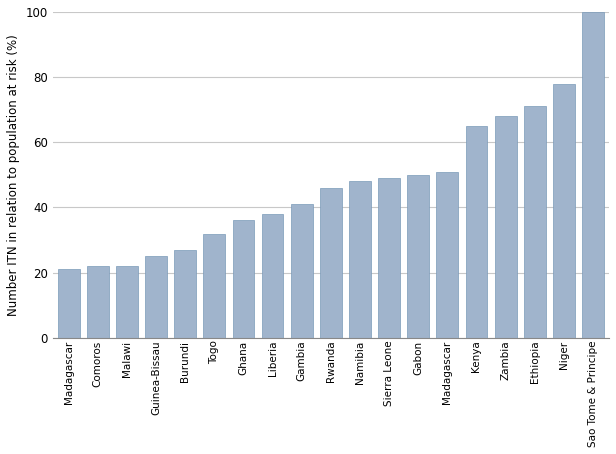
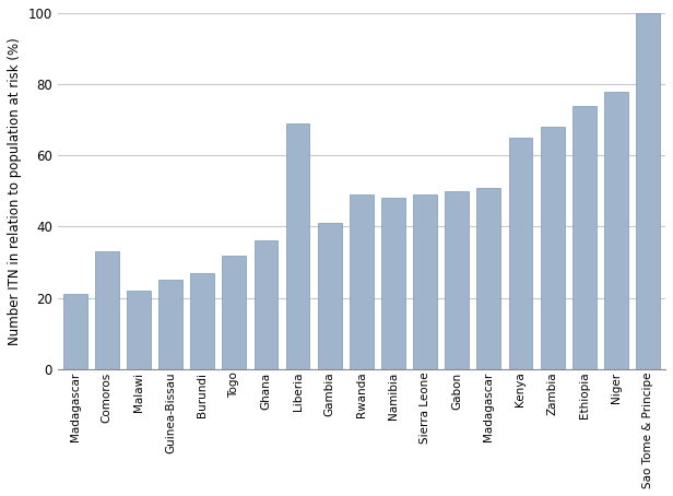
Comoros: 22 -> 33
Liberia: 38 -> 69
Rwanda: 46 -> 49
Ethiopia: 71 -> 74
